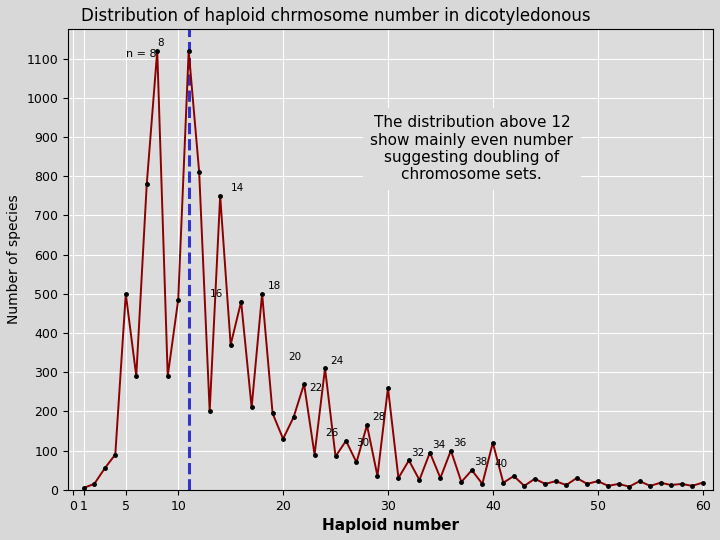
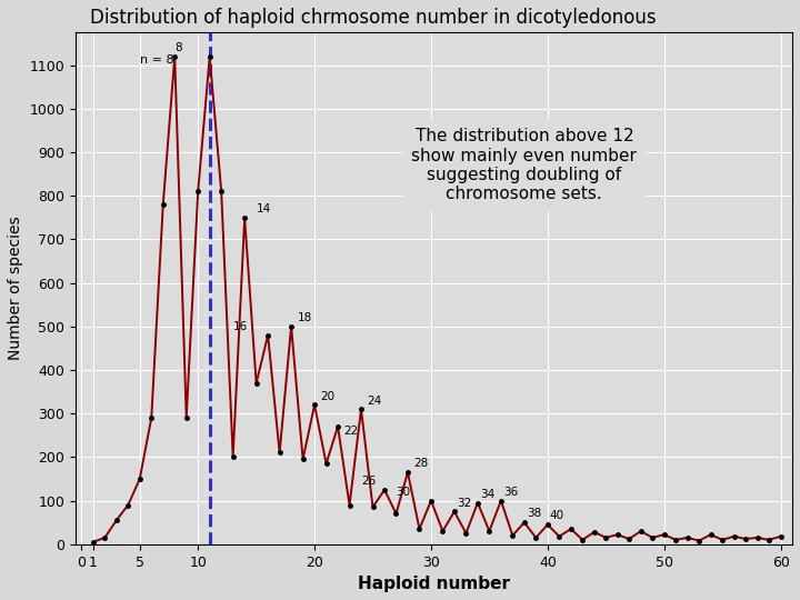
5: 500 -> 150
10: 485 -> 810
20: 130 -> 320
30: 260 -> 100
40: 120 -> 45
